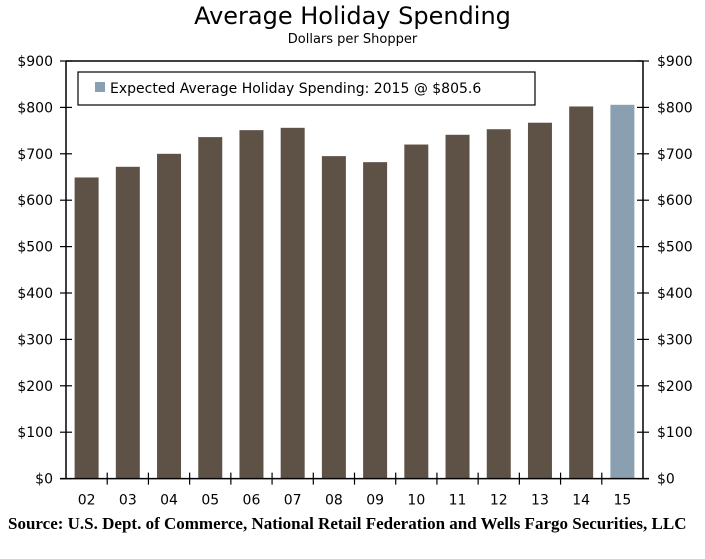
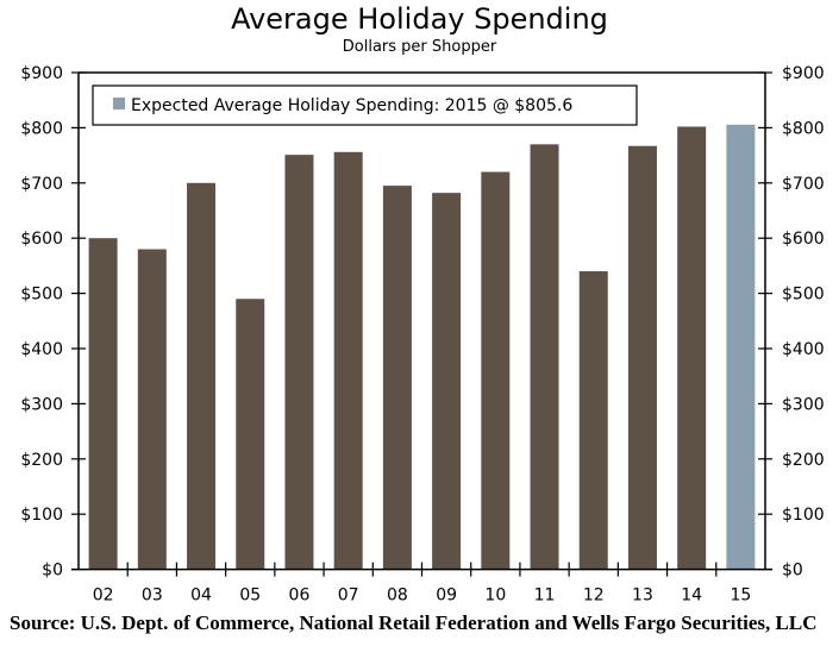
02: $650 -> $600
03: $670 -> $580
05: $740 -> $490
11: $740 -> $770
12: $750 -> $540
